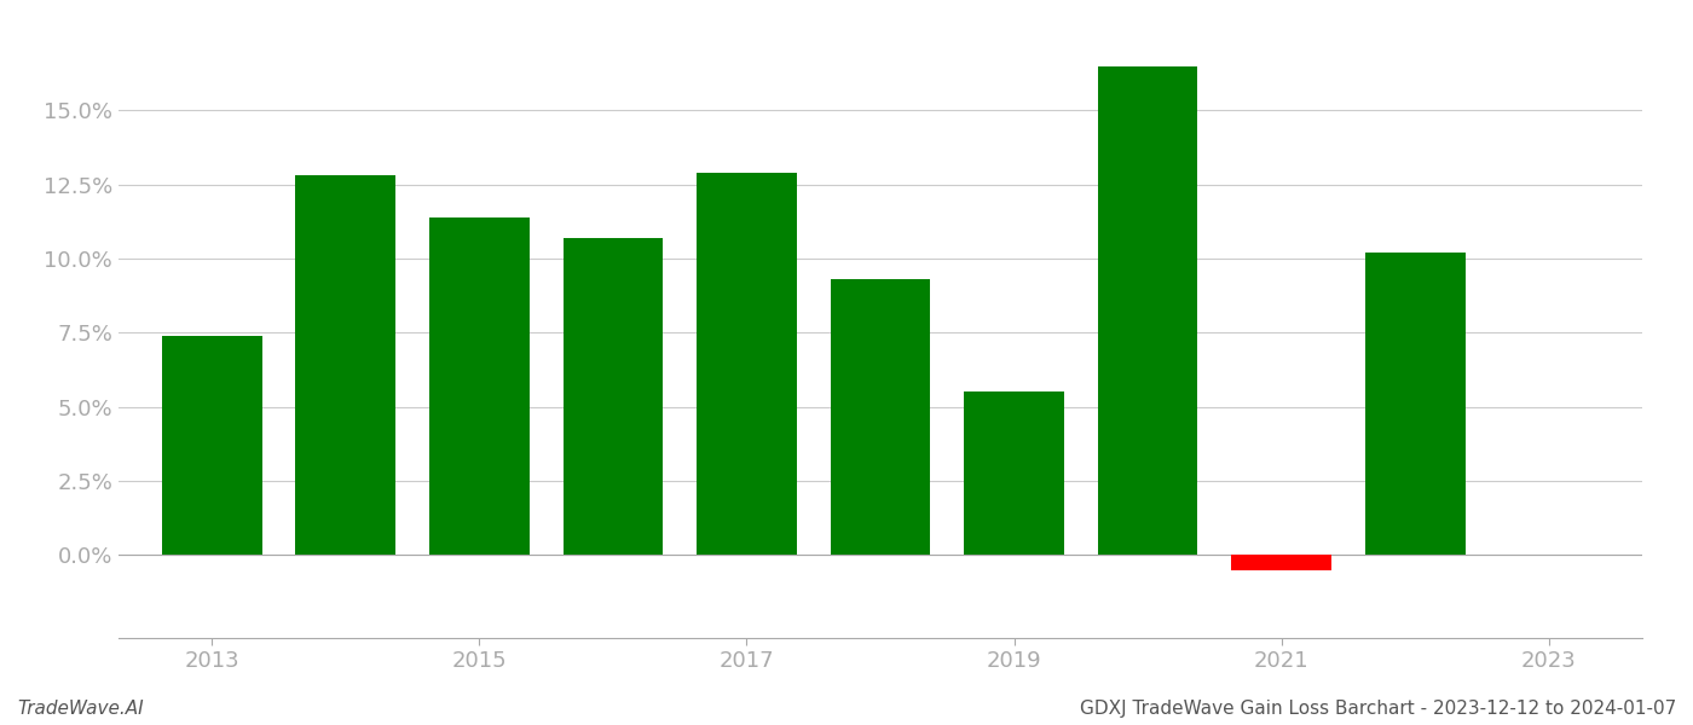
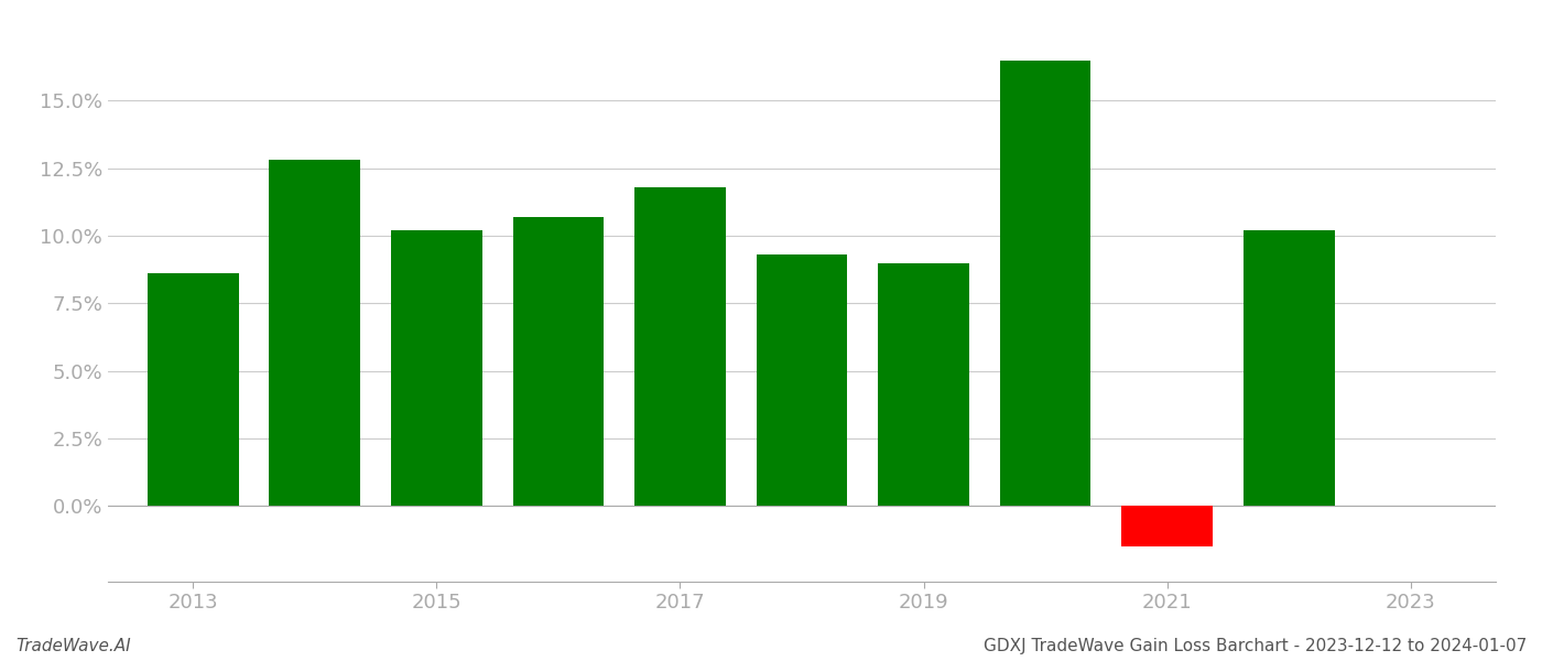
2013: 7.4% -> 8.6%
2015: 11.4% -> 10.2%
2017: 12.9% -> 11.8%
2019: 5.5% -> 9.0%
2021: -0.5% -> -1.5%
